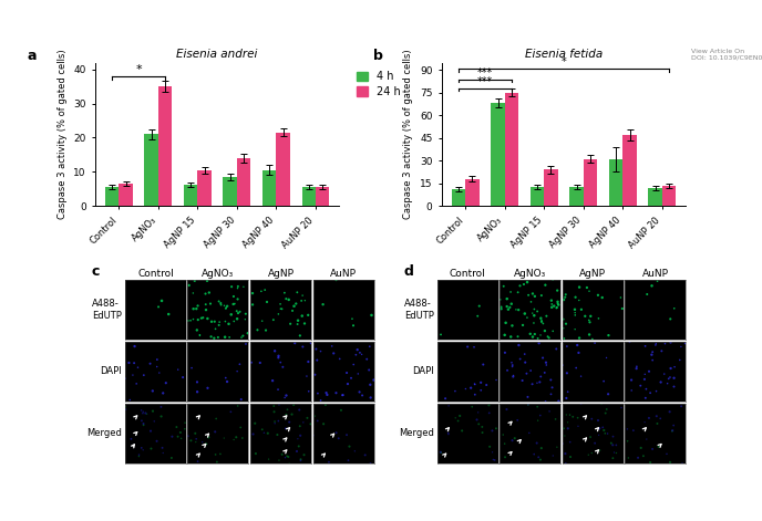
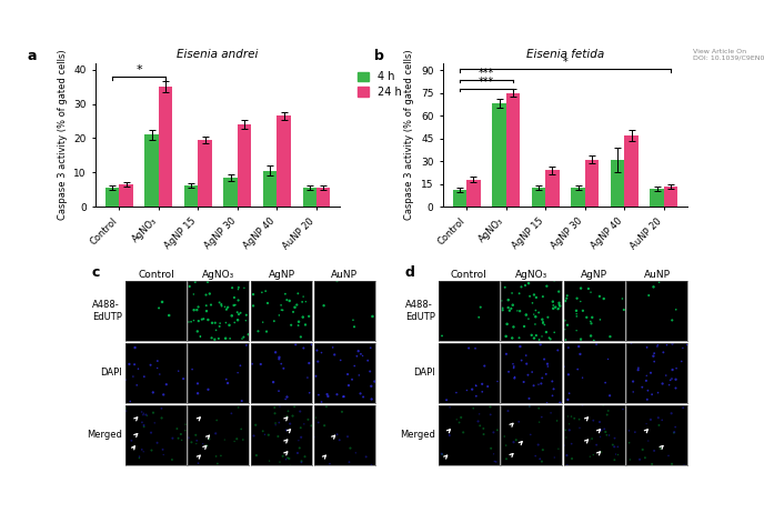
Eisenia andrei/24 h/AgNP 15: 10.5 -> 19.5
Eisenia andrei/24 h/AgNP 30: 14.0 -> 24.0
Eisenia andrei/24 h/AgNP 40: 21.5 -> 26.5
